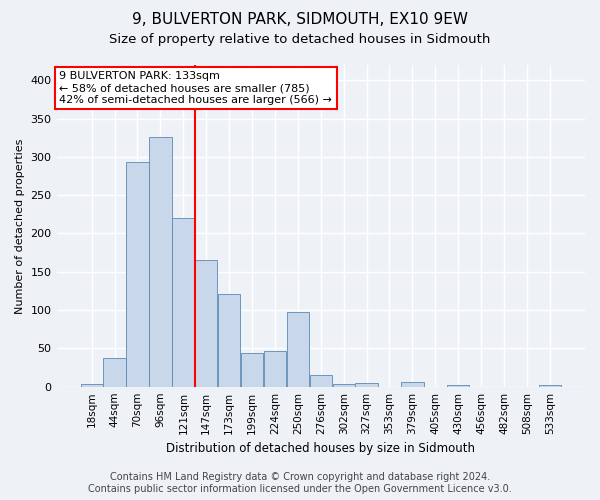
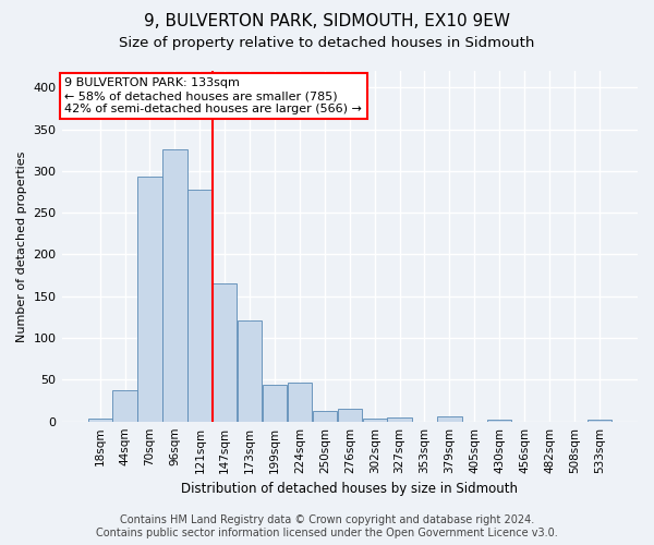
121sqm: 220 -> 278
250sqm: 98 -> 13
